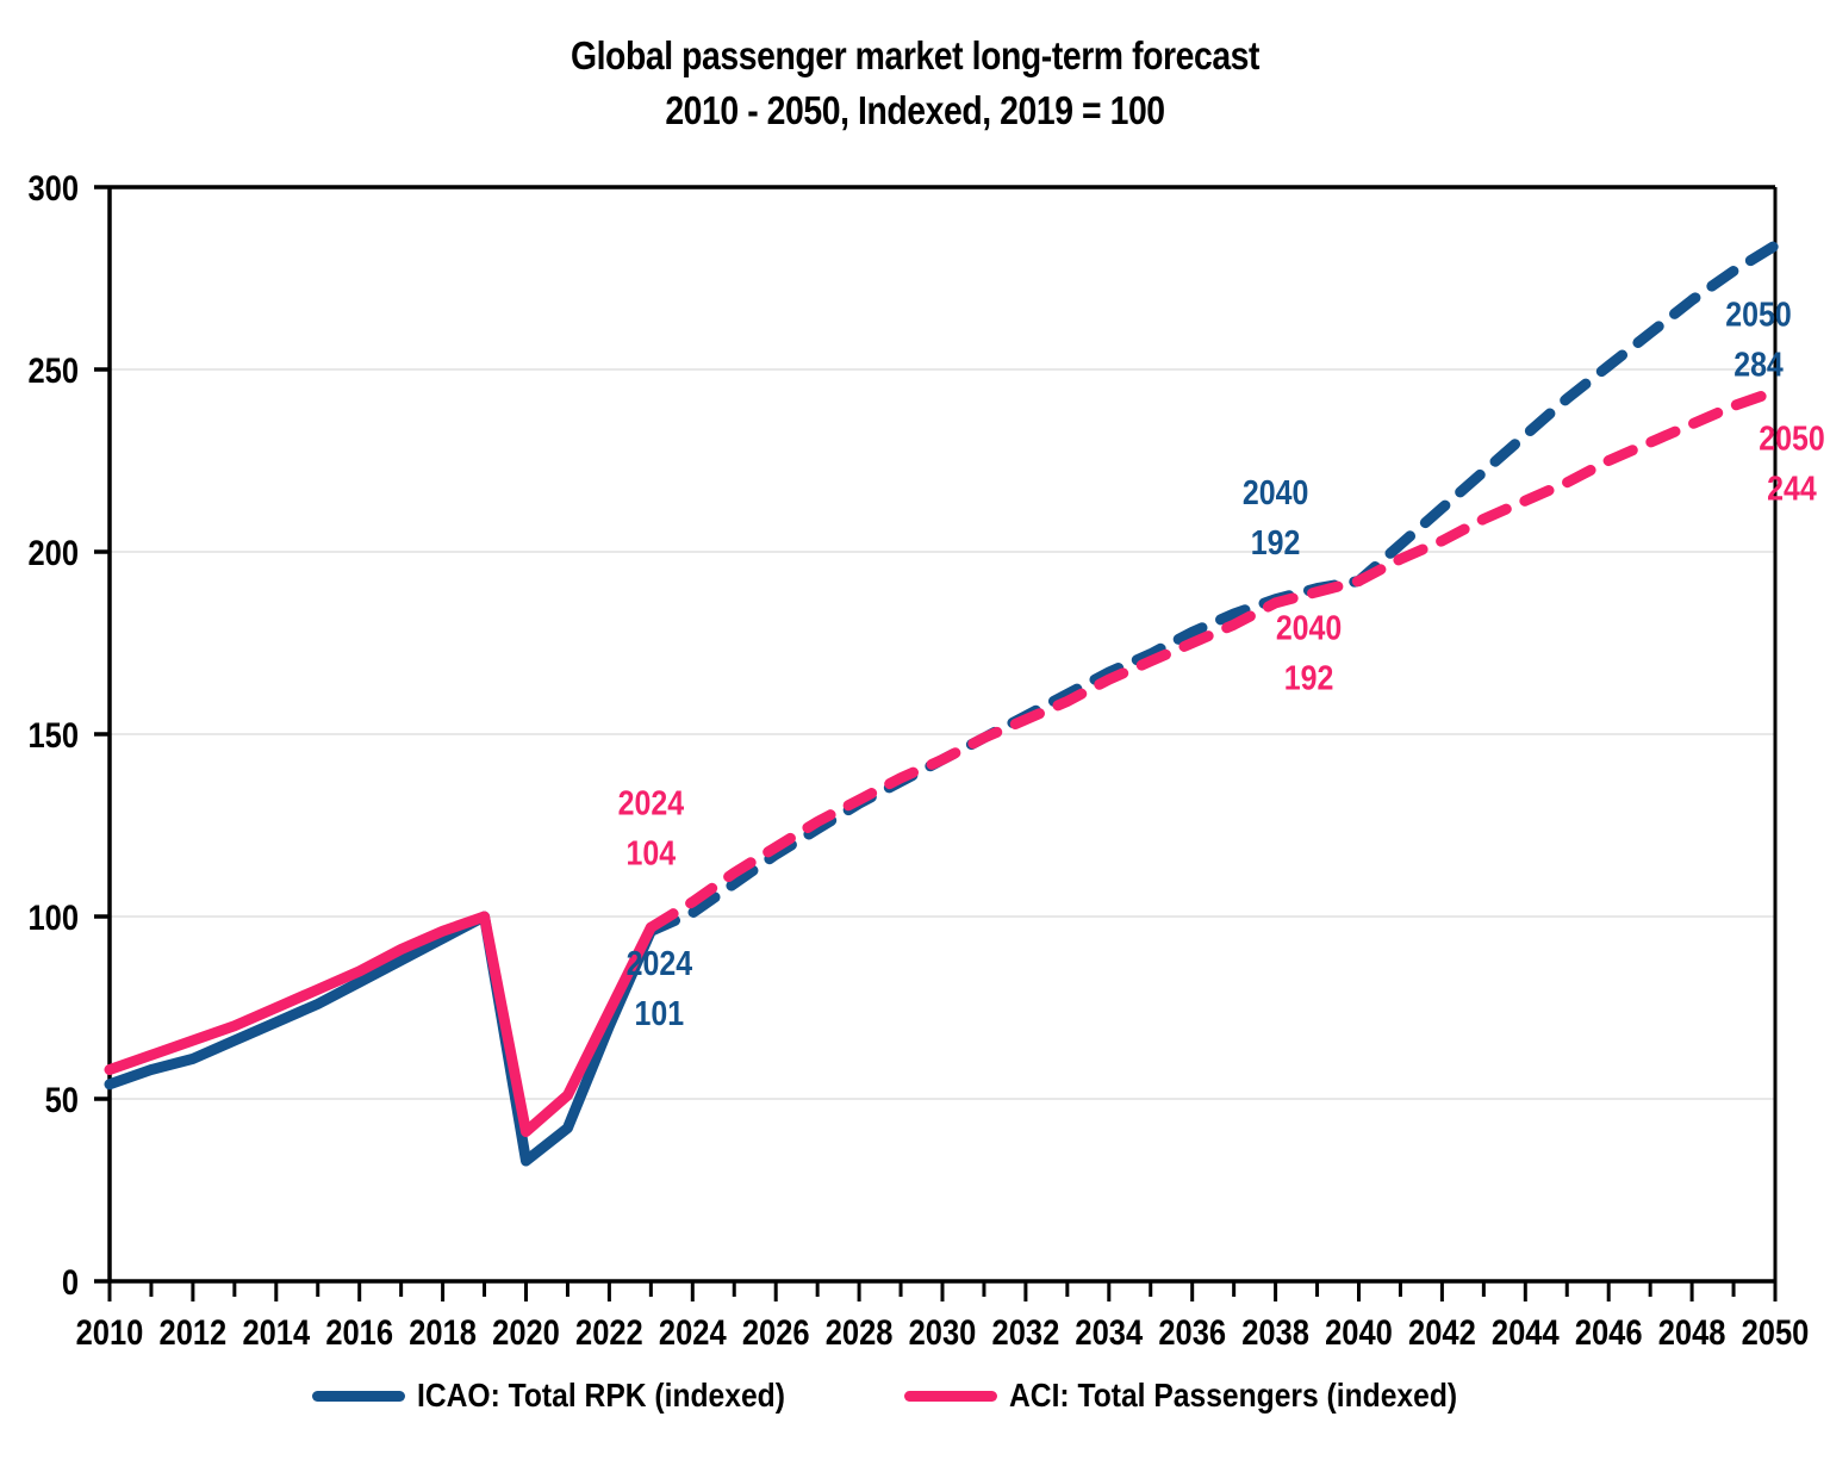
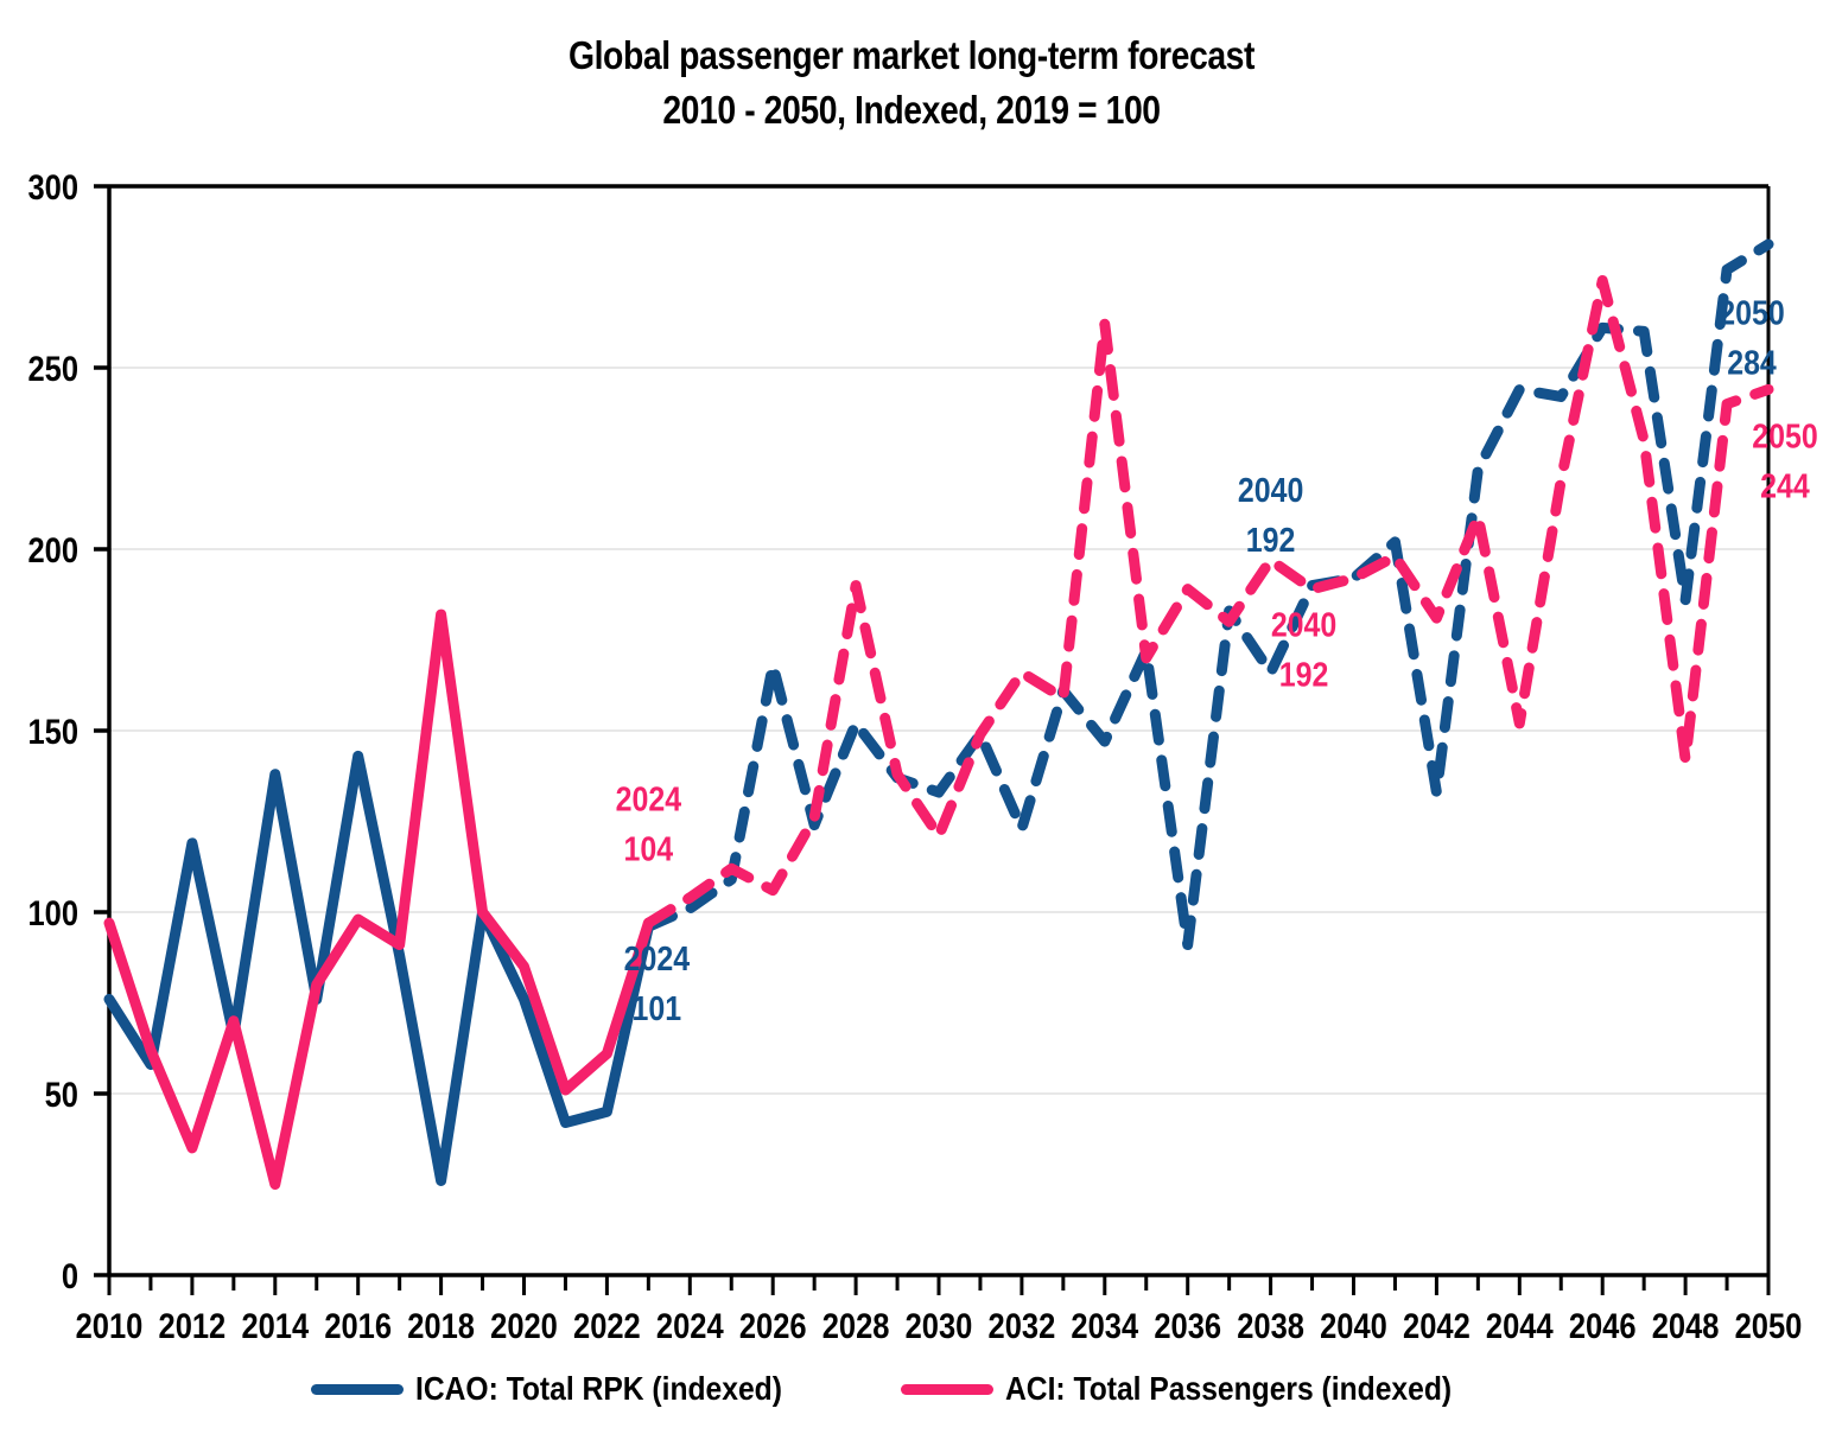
ICAO: Total RPK (indexed)/2010: 54 -> 76
ACI: Total Passengers (indexed)/2010: 58 -> 97
ICAO: Total RPK (indexed)/2012: 61 -> 119
ACI: Total Passengers (indexed)/2012: 66 -> 35
ICAO: Total RPK (indexed)/2014: 71 -> 138
ACI: Total Passengers (indexed)/2014: 75 -> 25
ICAO: Total RPK (indexed)/2016: 82 -> 143
ACI: Total Passengers (indexed)/2016: 85 -> 98
ICAO: Total RPK (indexed)/2018: 94 -> 26
ACI: Total Passengers (indexed)/2018: 96 -> 182
ICAO: Total RPK (indexed)/2020: 33 -> 76
ACI: Total Passengers (indexed)/2020: 41 -> 85
ICAO: Total RPK (indexed)/2022: 70 -> 45
ACI: Total Passengers (indexed)/2022: 74 -> 61
ICAO: Total RPK (indexed)/2026: 117 -> 168
ACI: Total Passengers (indexed)/2026: 119 -> 106
ICAO: Total RPK (indexed)/2028: 131 -> 152
ACI: Total Passengers (indexed)/2028: 132 -> 190
ICAO: Total RPK (indexed)/2030: 143 -> 133
ACI: Total Passengers (indexed)/2030: 143 -> 121
ICAO: Total RPK (indexed)/2032: 155 -> 123
ACI: Total Passengers (indexed)/2032: 154 -> 166
ICAO: Total RPK (indexed)/2034: 167 -> 147
ACI: Total Passengers (indexed)/2034: 165 -> 262
ICAO: Total RPK (indexed)/2036: 178 -> 91
ACI: Total Passengers (indexed)/2036: 175 -> 189
ICAO: Total RPK (indexed)/2038: 187 -> 166
ACI: Total Passengers (indexed)/2038: 186 -> 197
ICAO: Total RPK (indexed)/2042: 212 -> 133
ACI: Total Passengers (indexed)/2042: 203 -> 181
ICAO: Total RPK (indexed)/2044: 232 -> 244
ACI: Total Passengers (indexed)/2044: 214 -> 152
ICAO: Total RPK (indexed)/2046: 251 -> 261
ACI: Total Passengers (indexed)/2046: 225 -> 274
ICAO: Total RPK (indexed)/2048: 269 -> 186
ACI: Total Passengers (indexed)/2048: 235 -> 142
